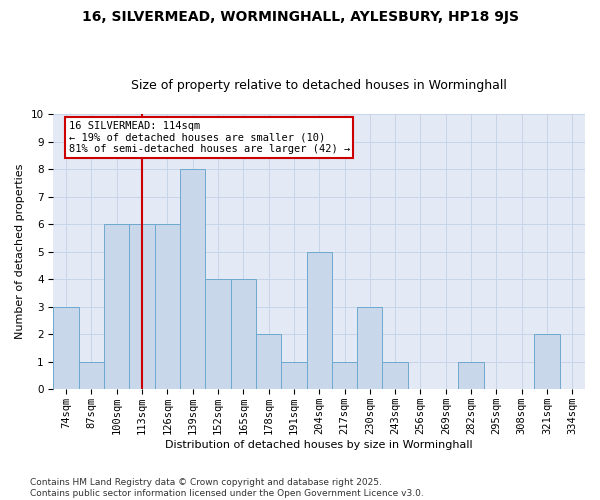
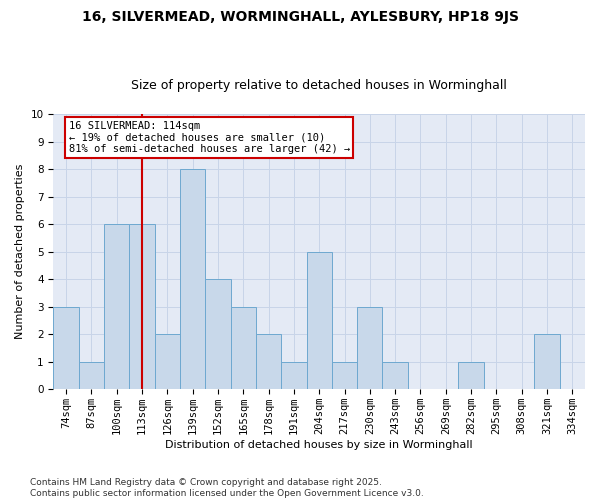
126sqm: 6 -> 2
165sqm: 4 -> 3
